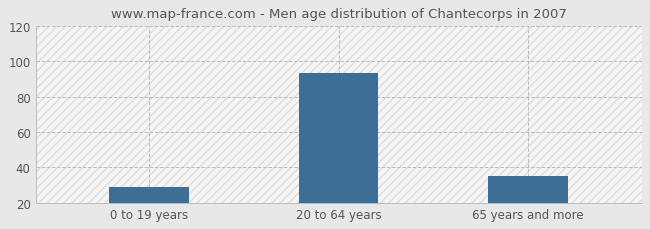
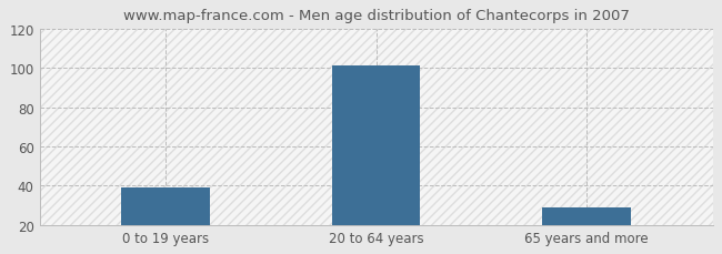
0 to 19 years: 29 -> 39
20 to 64 years: 93 -> 101
65 years and more: 35 -> 29
